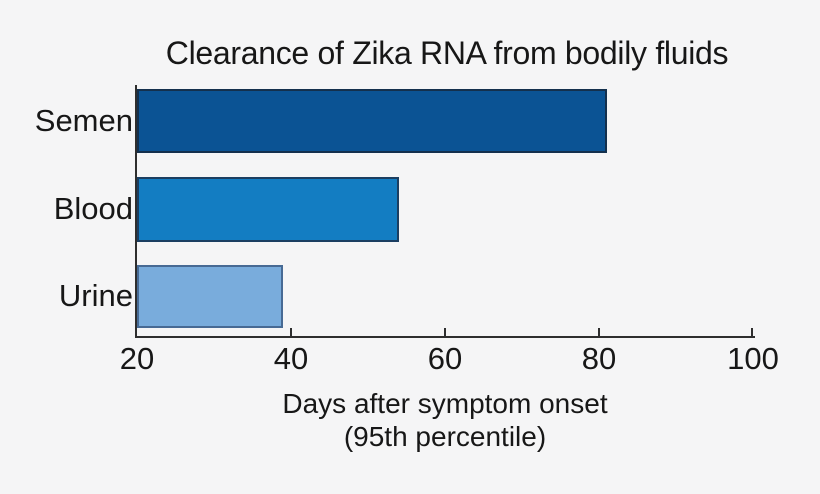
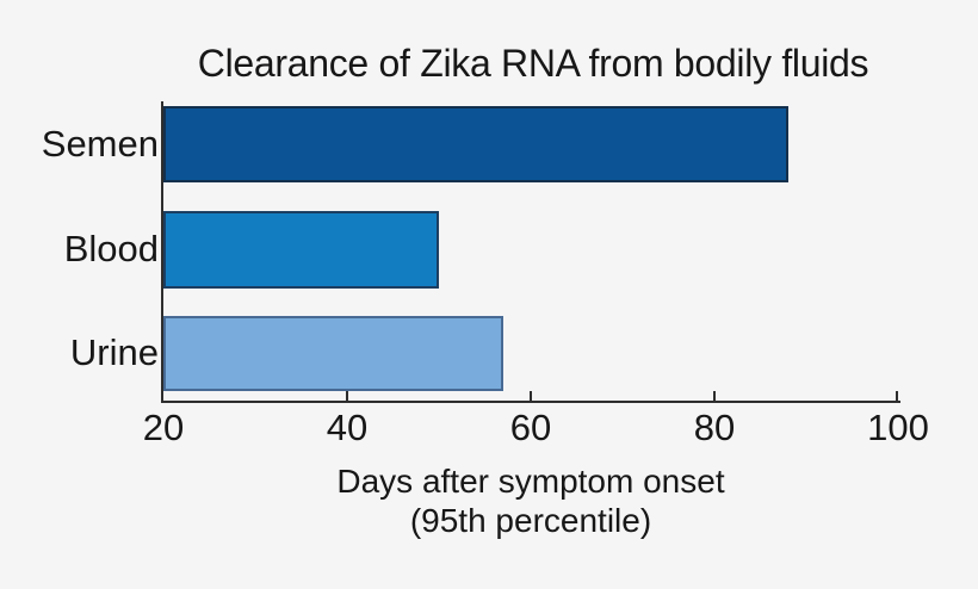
Semen: 81 -> 88
Blood: 54 -> 50
Urine: 39 -> 57
